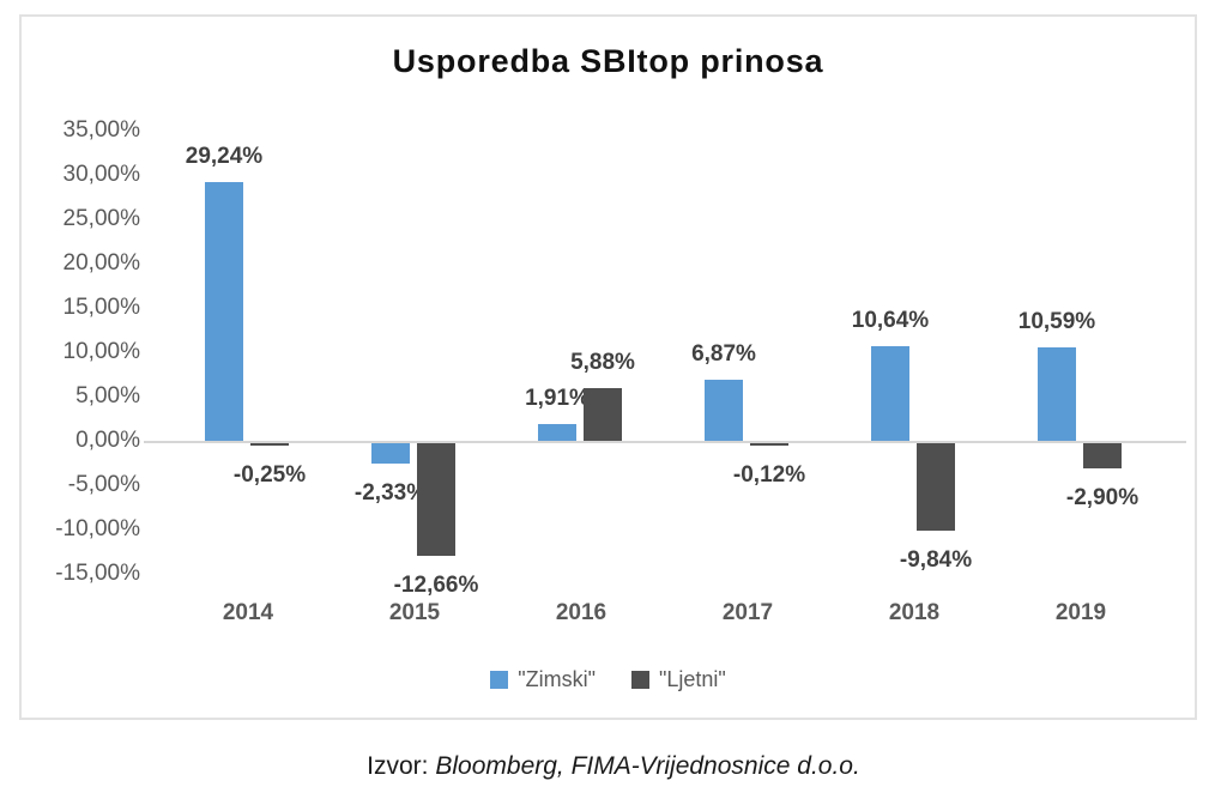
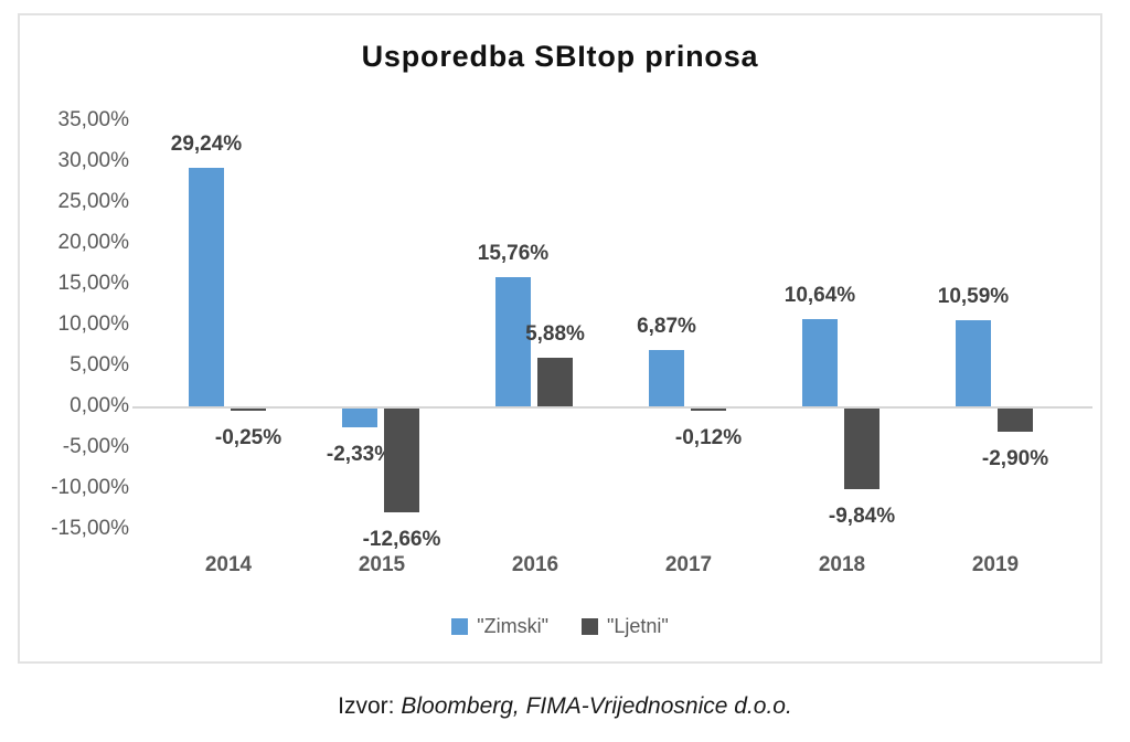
"Zimski"/2016: 1,91% -> 15,76%
